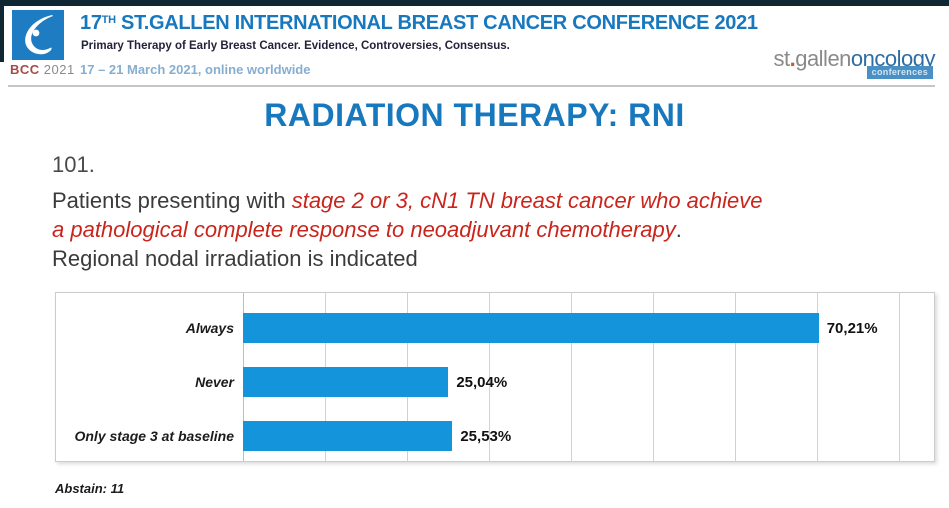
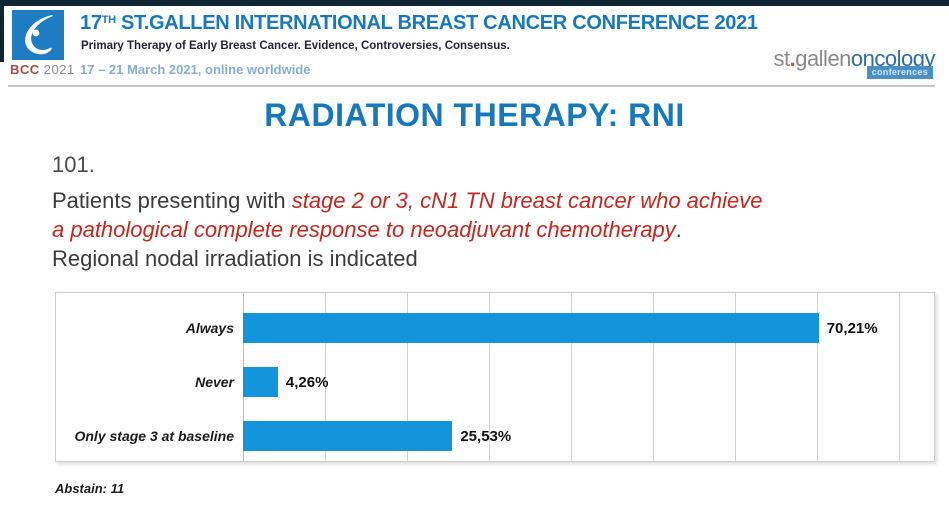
Never: 25,04% -> 4,26%
